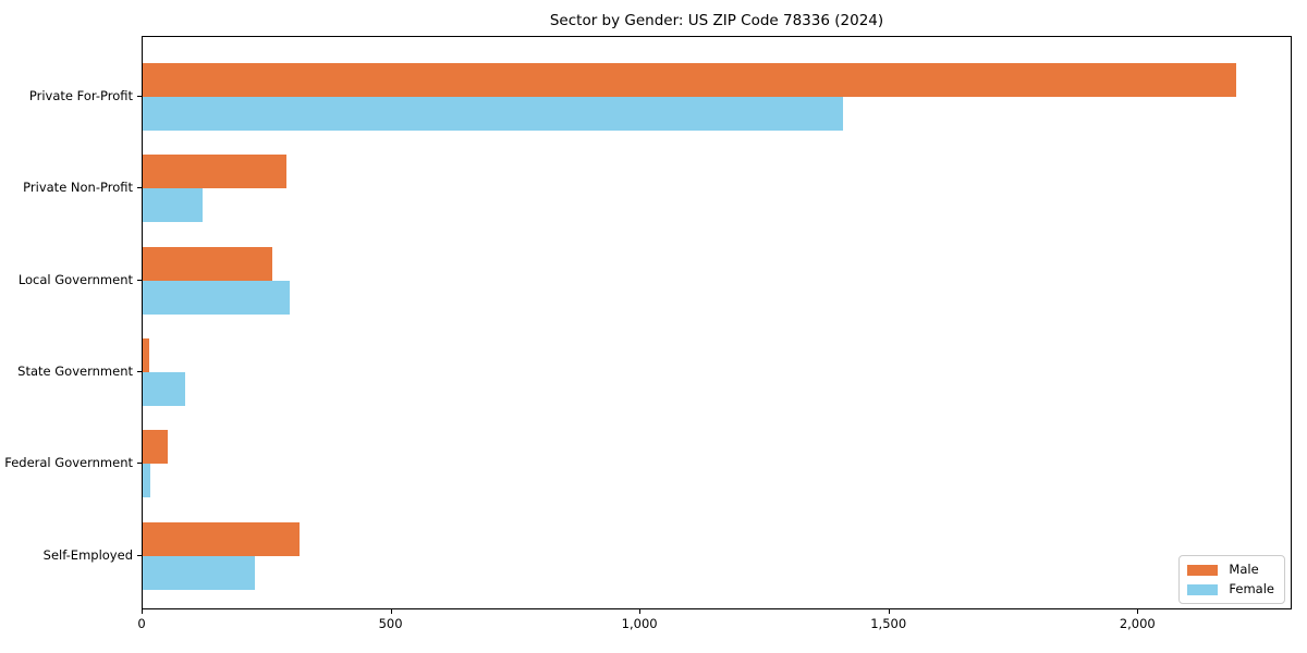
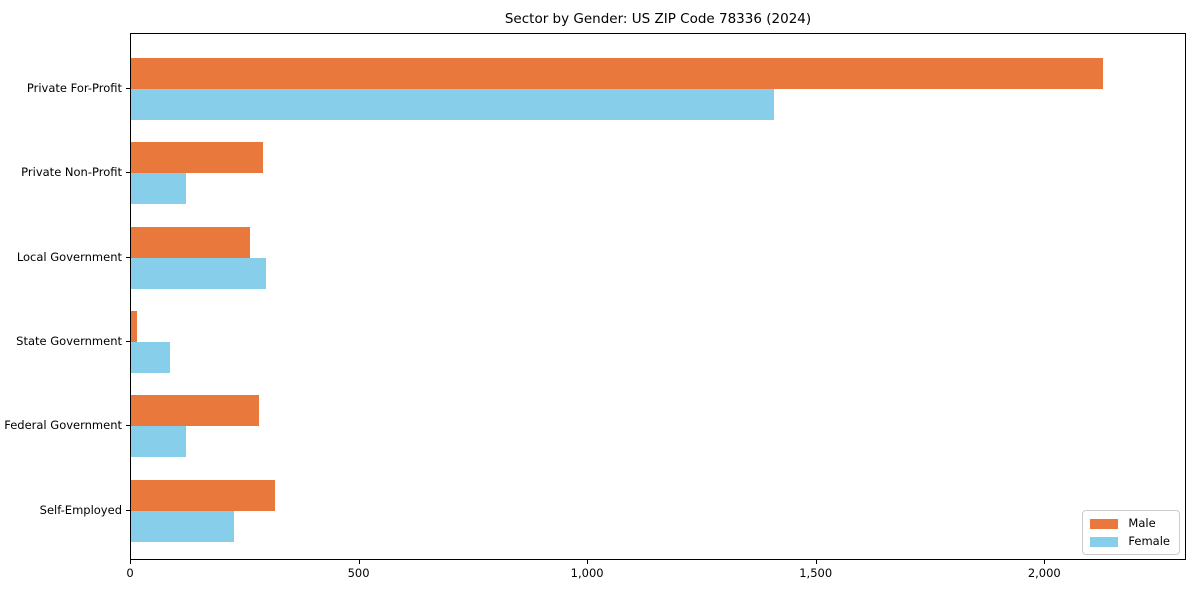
Male/Private For-Profit: 2200 -> 2130
Male/Federal Government: 50 -> 280
Female/Federal Government: 20 -> 120
